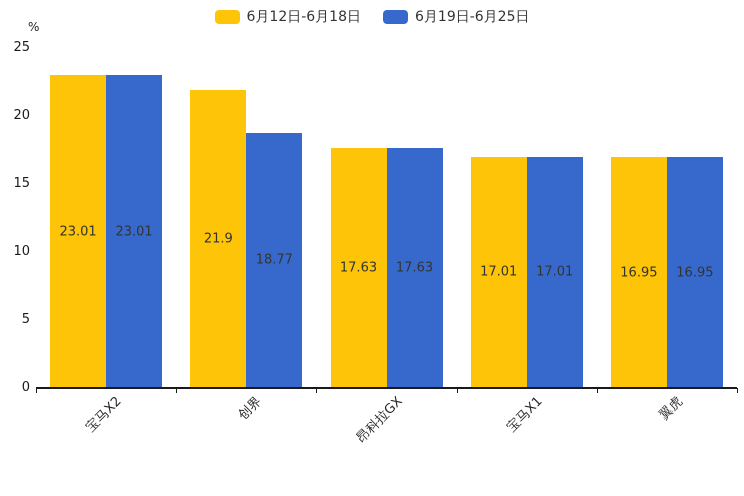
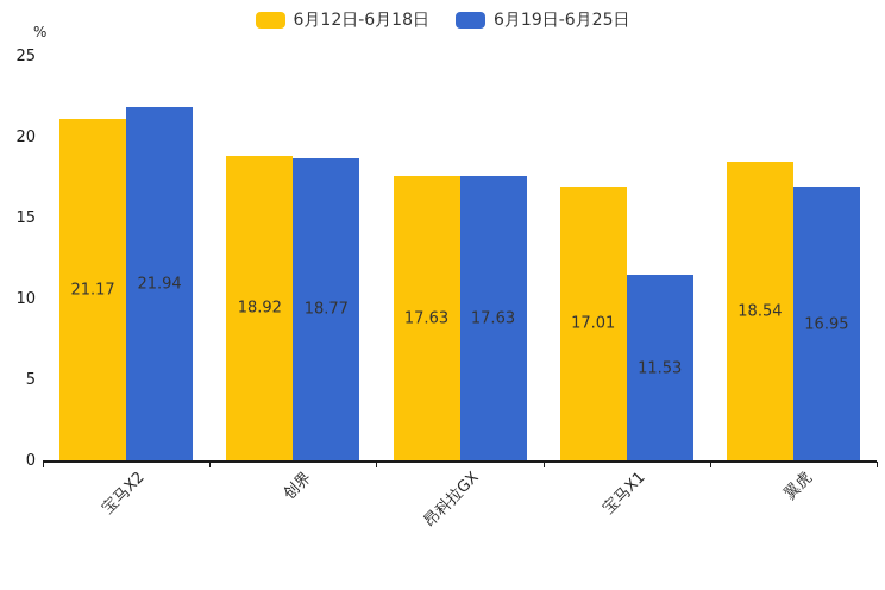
6月12日-6月18日/宝马X2: 23.01 -> 21.17
6月19日-6月25日/宝马X2: 23.01 -> 21.94
6月12日-6月18日/创界: 21.9 -> 18.92
6月19日-6月25日/宝马X1: 17.01 -> 11.53
6月12日-6月18日/翼虎: 16.95 -> 18.54
